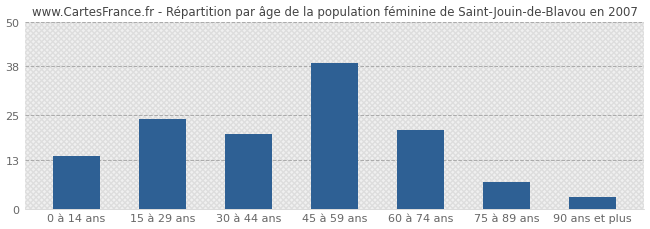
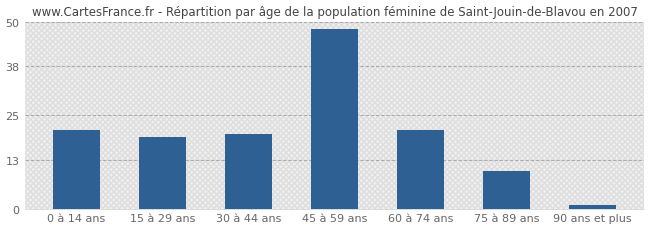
0 à 14 ans: 14 -> 21
15 à 29 ans: 24 -> 19
45 à 59 ans: 39 -> 48
75 à 89 ans: 7 -> 10
90 ans et plus: 3 -> 1
